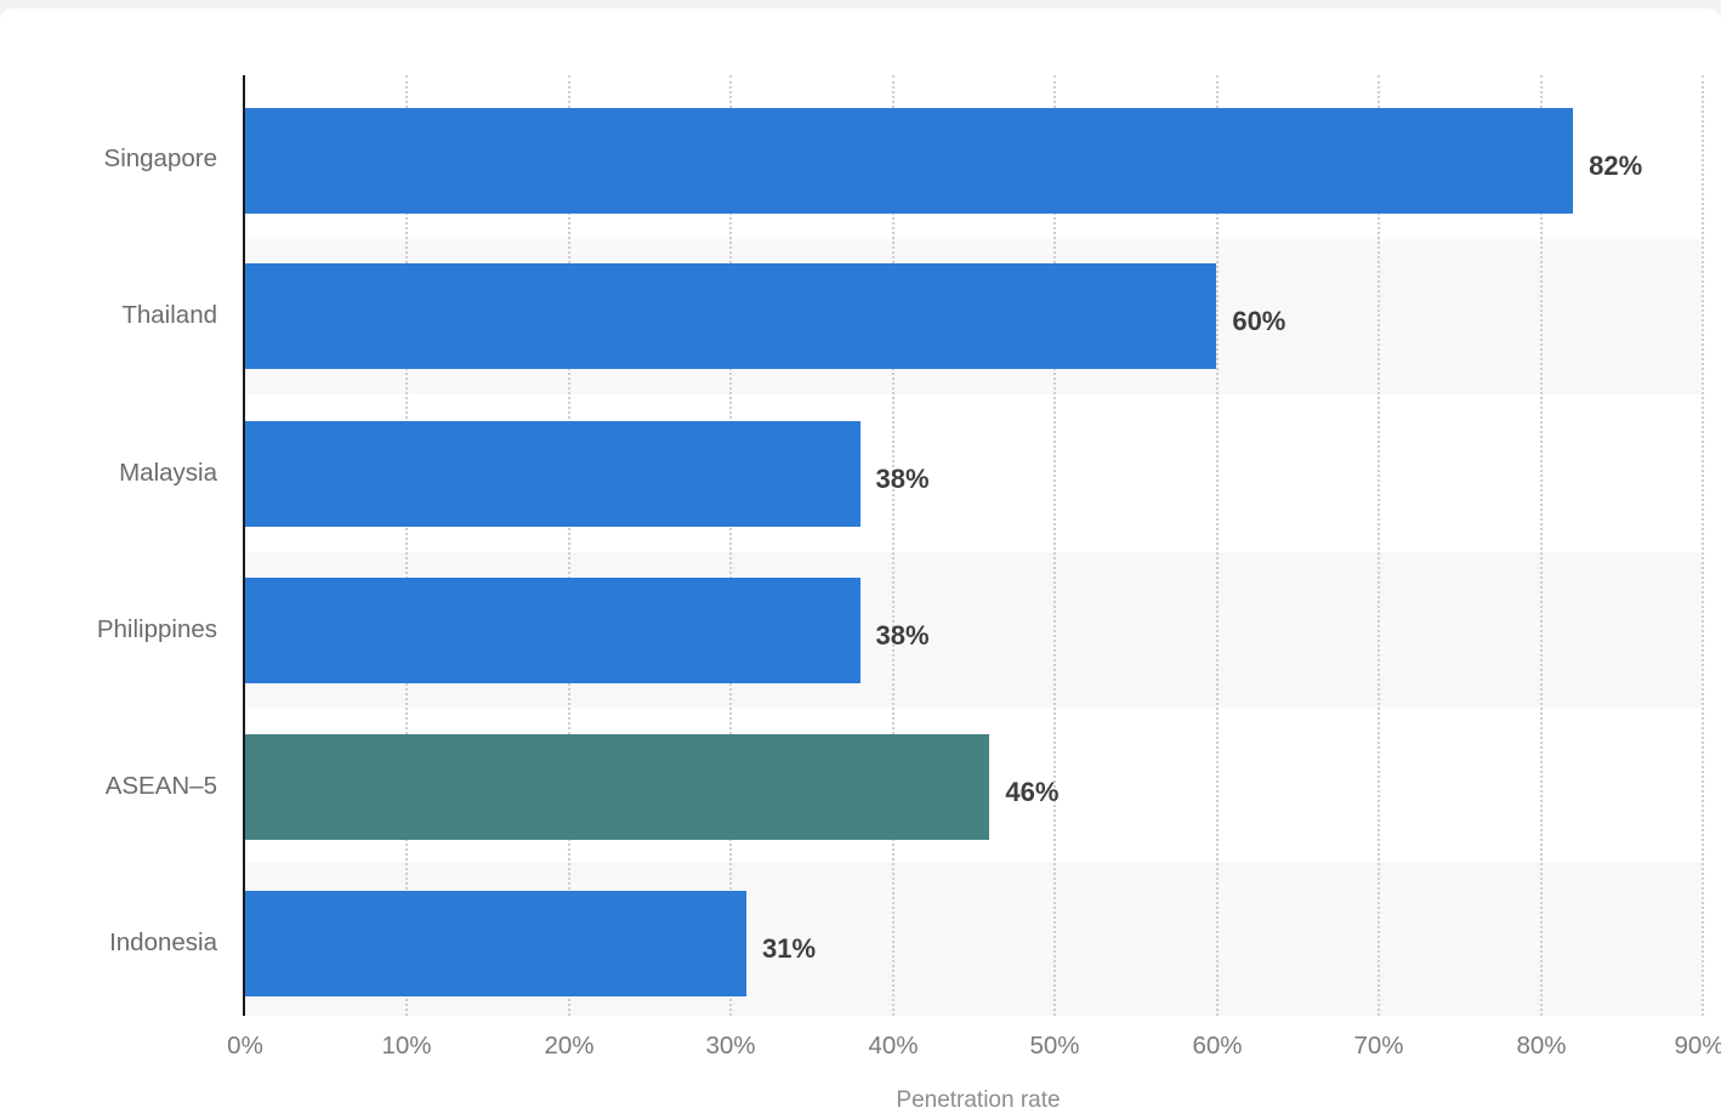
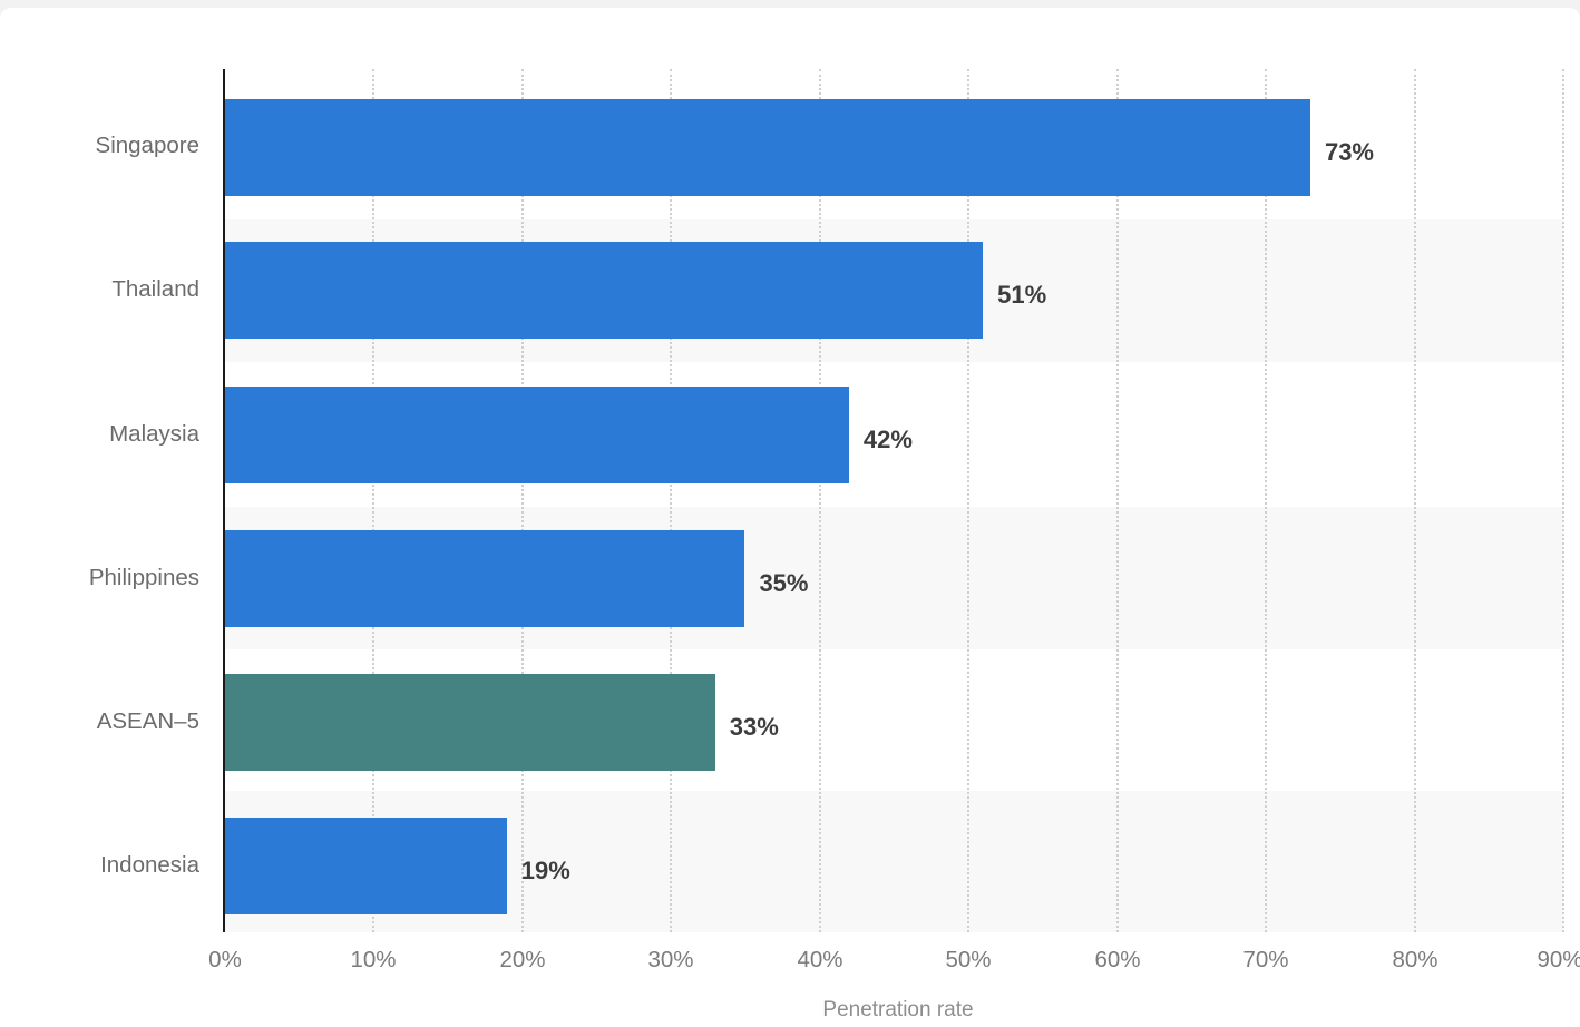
Singapore: 82% -> 73%
Thailand: 60% -> 51%
Malaysia: 38% -> 42%
Philippines: 38% -> 35%
ASEAN–5: 46% -> 33%
Indonesia: 31% -> 19%
